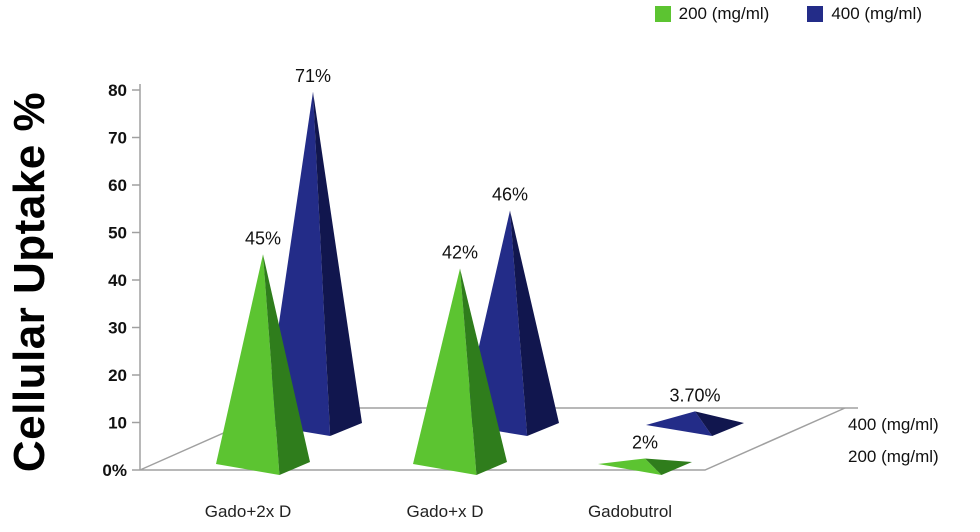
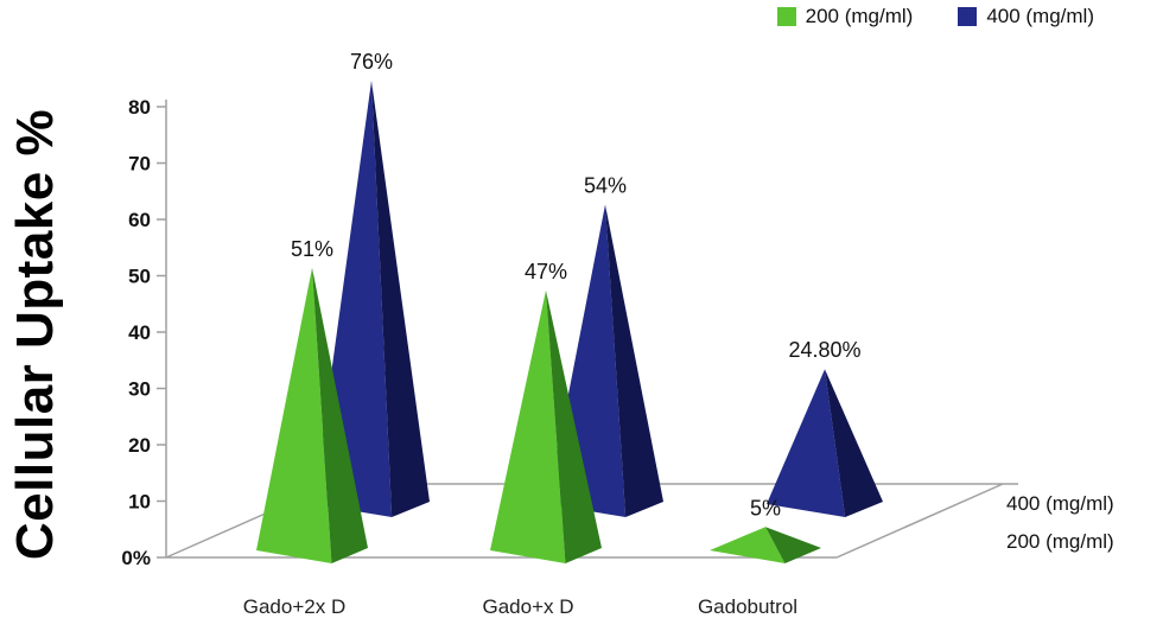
200 (mg/ml)/Gado+2x D: 45% -> 51%
400 (mg/ml)/Gado+2x D: 71% -> 76%
200 (mg/ml)/Gado+x D: 42% -> 47%
400 (mg/ml)/Gado+x D: 46% -> 54%
200 (mg/ml)/Gadobutrol: 2% -> 5%
400 (mg/ml)/Gadobutrol: 3.70% -> 24.80%
